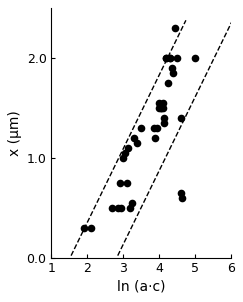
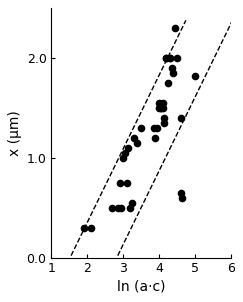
5: 2.00 -> 1.82
